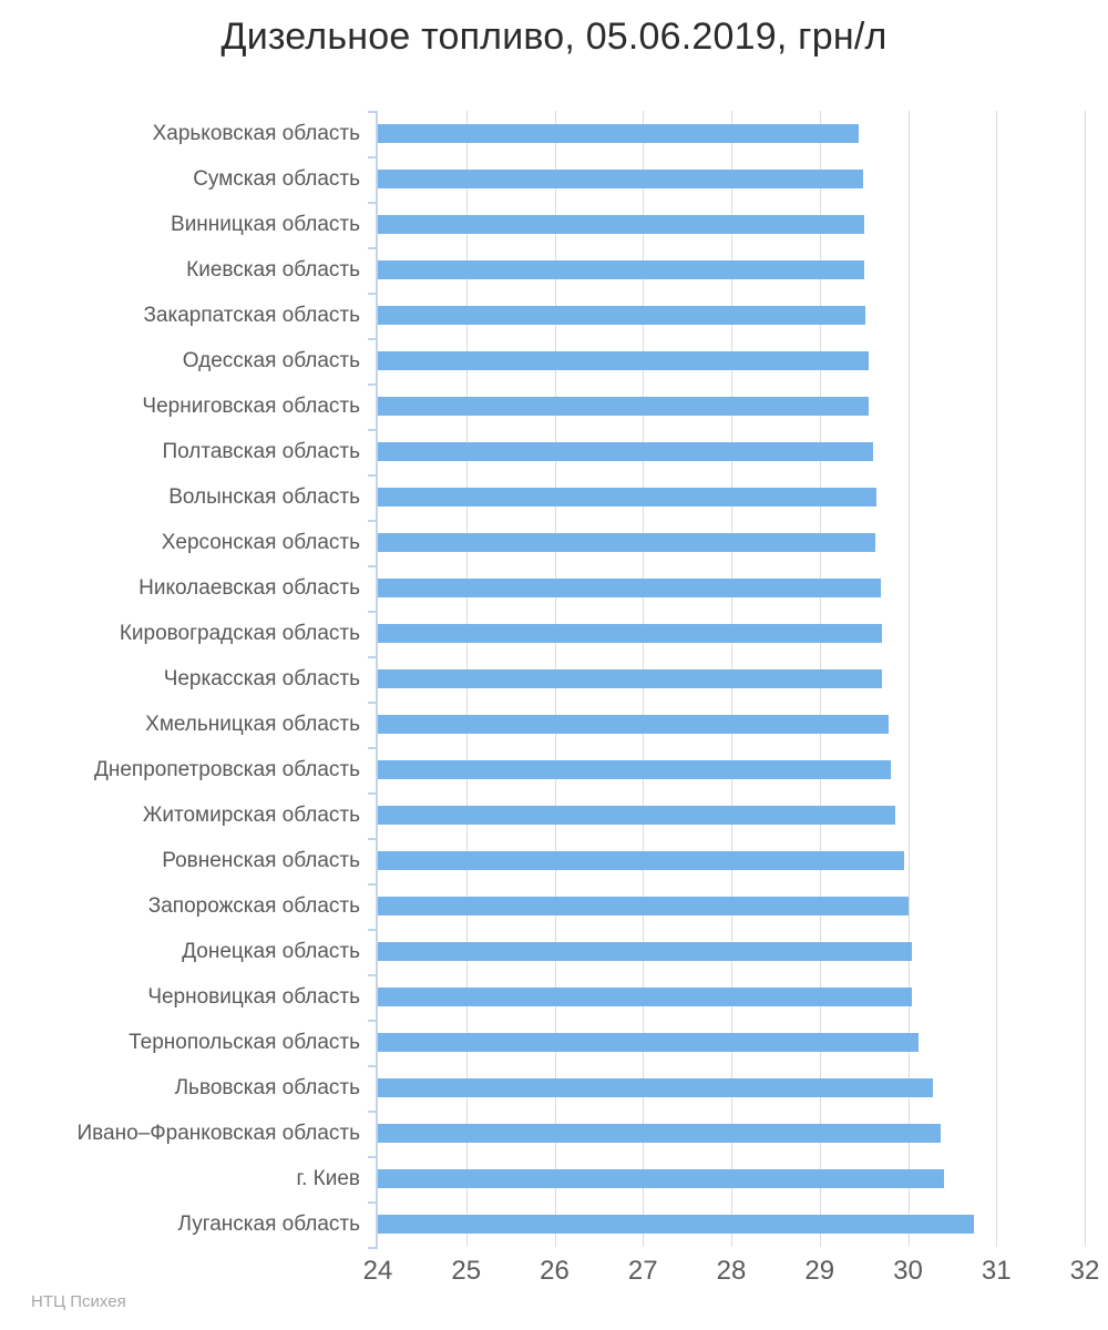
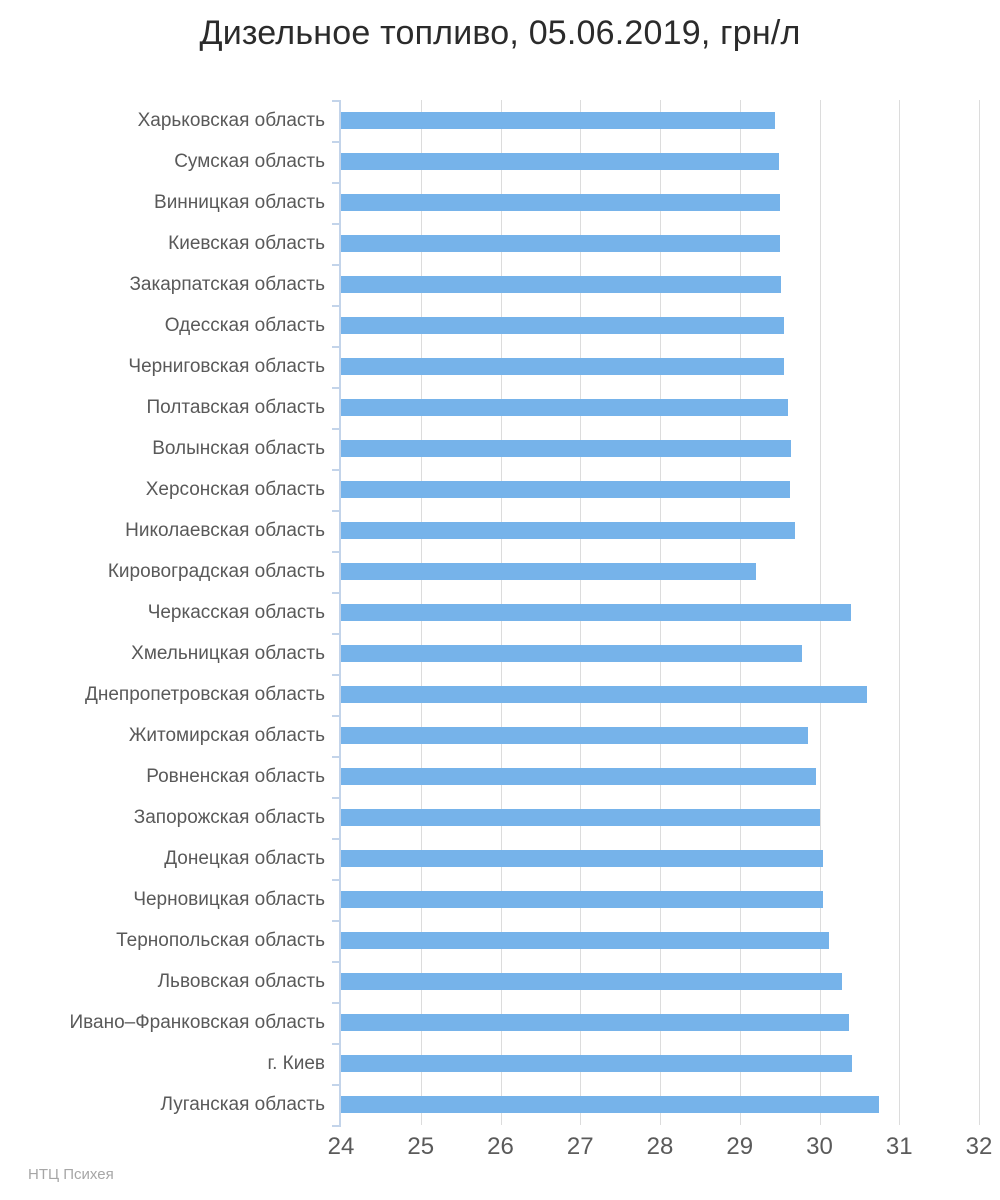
Кировоградская область: 29.7 -> 29.2
Черкасская область: 29.7 -> 30.4
Днепропетровская область: 29.8 -> 30.6
